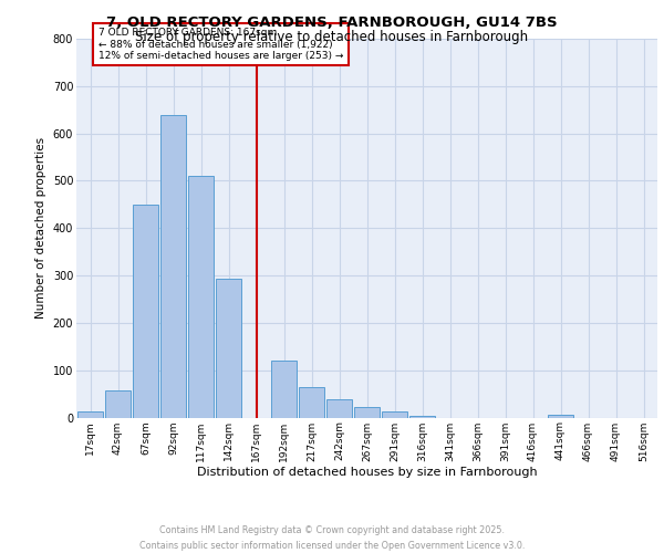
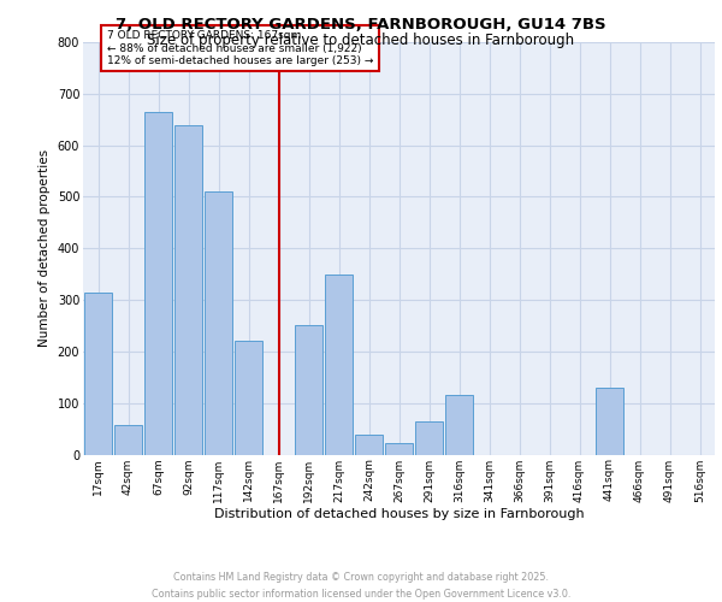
17sqm: 13 -> 315
67sqm: 450 -> 665
142sqm: 293 -> 220
192sqm: 120 -> 250
217sqm: 65 -> 350
291sqm: 13 -> 65
316sqm: 3 -> 115
441sqm: 5 -> 130
